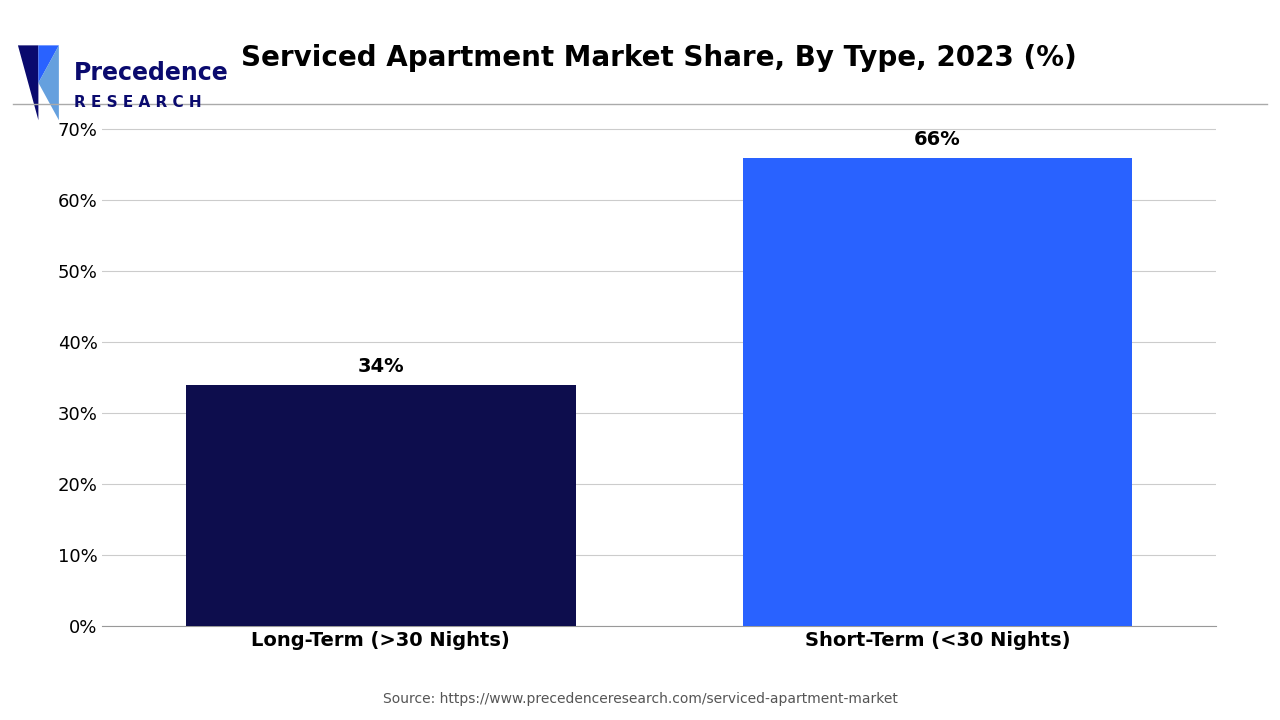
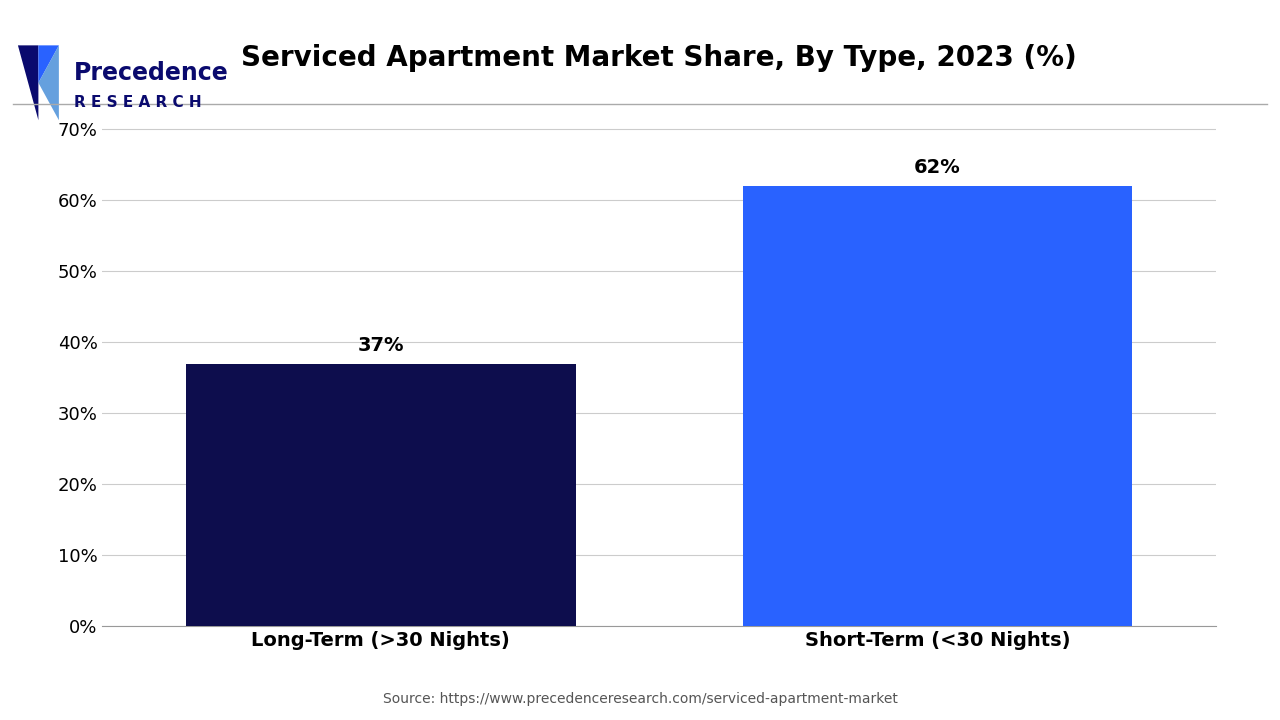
Long-Term (>30 Nights): 34% -> 37%
Short-Term (<30 Nights): 66% -> 62%
